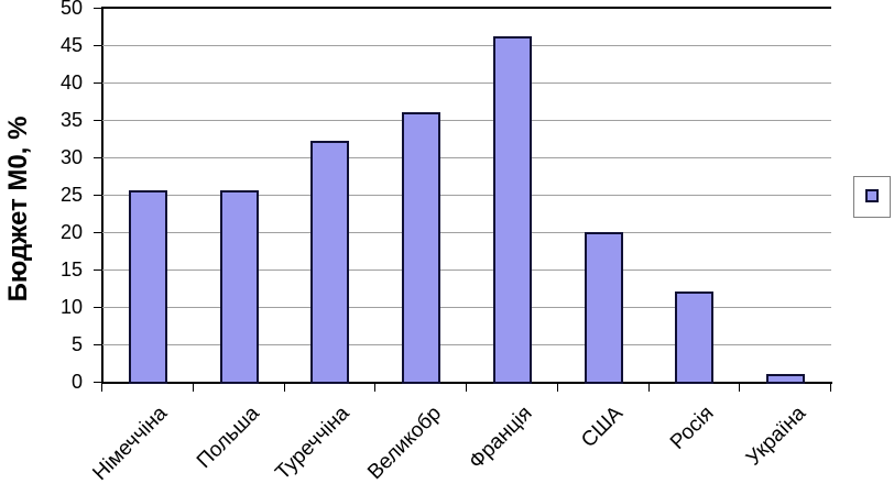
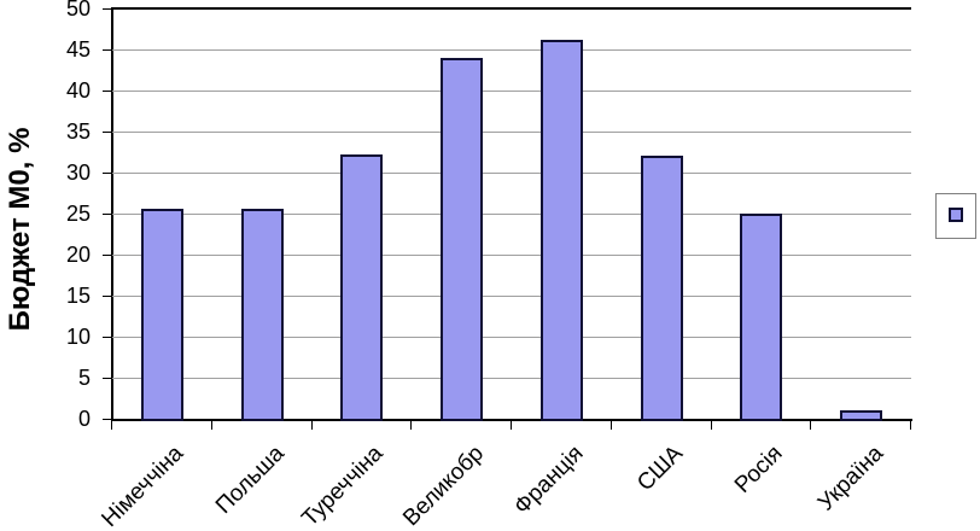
Великобр: 36 -> 44
США: 20 -> 32
Росія: 12 -> 25
